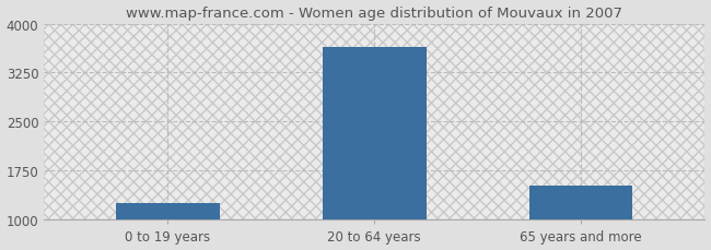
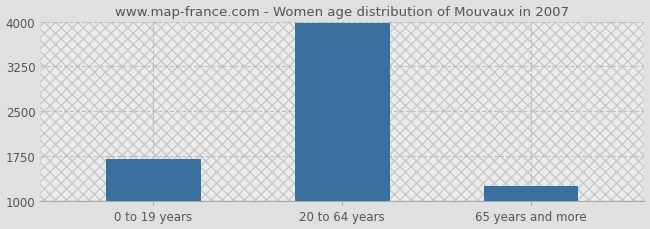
0 to 19 years: 1260 -> 1700
20 to 64 years: 3640 -> 3970
65 years and more: 1520 -> 1250
